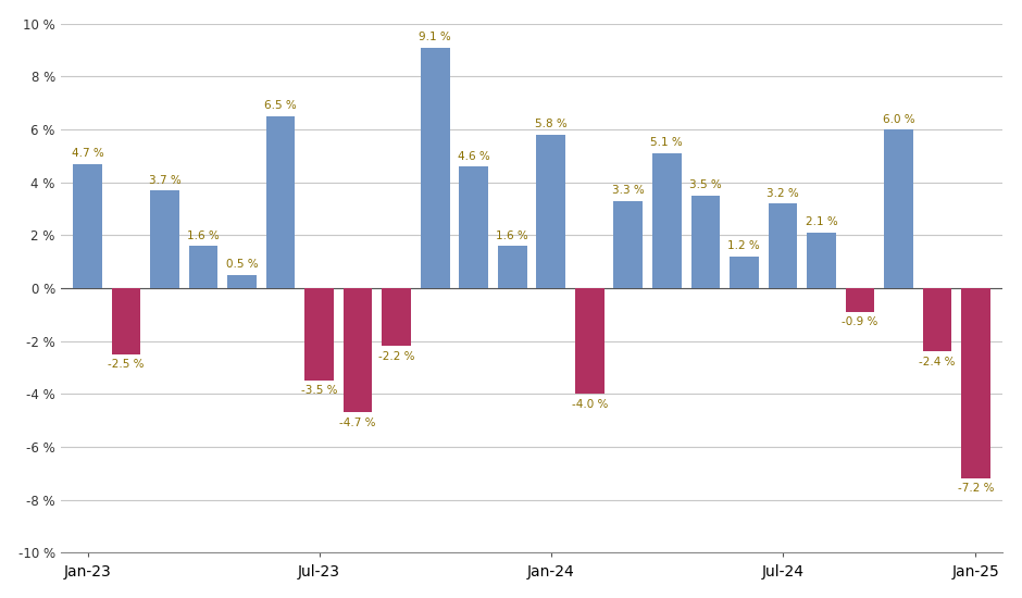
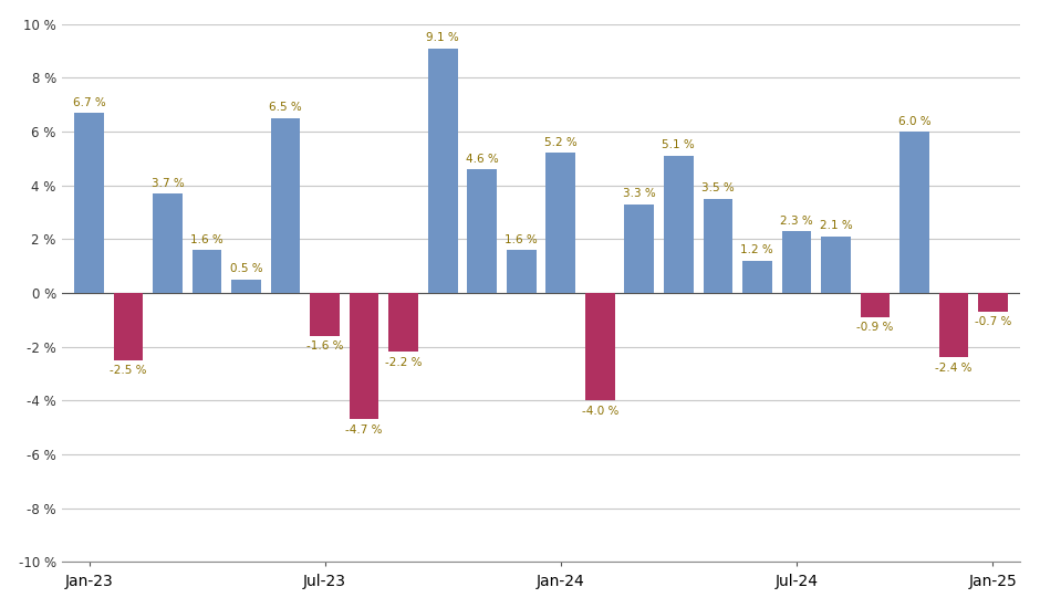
Jan-23: 4.7 -> 6.7
Jul-23: -3.5 -> -1.6
Jan-24: 5.8 -> 5.2
Jul-24: 3.2 -> 2.3
Jan-25: -7.2 -> -0.7
